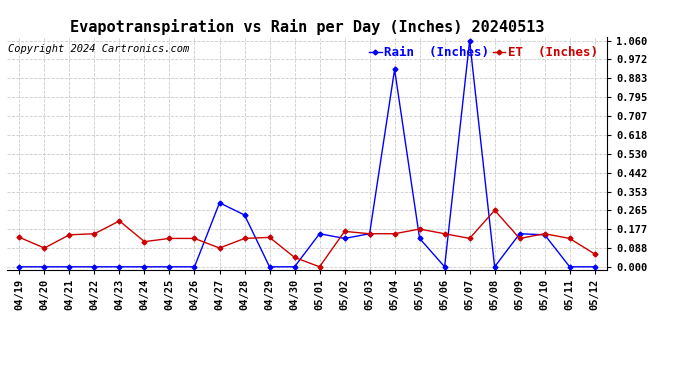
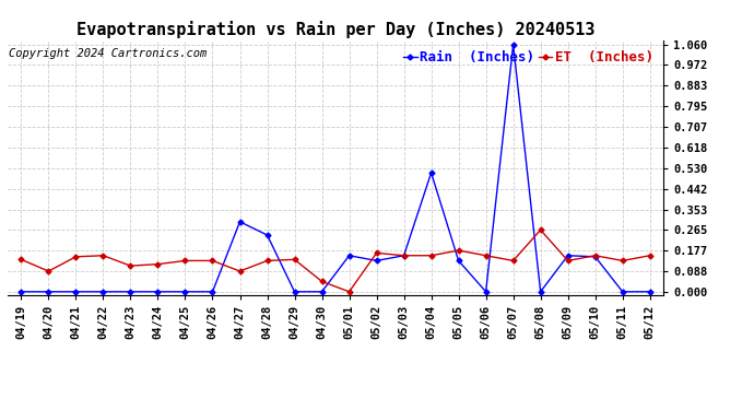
ET (Inches)/04/23: 0.215 -> 0.111
Rain (Inches)/05/04: 0.925 -> 0.510
ET (Inches)/05/12: 0.060 -> 0.155
